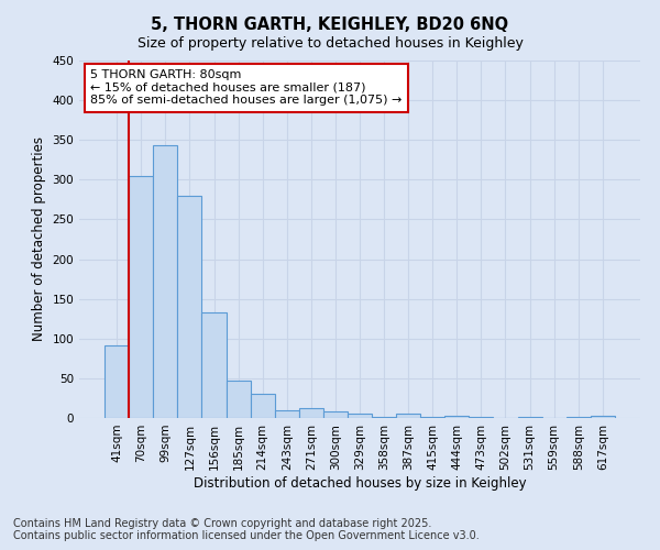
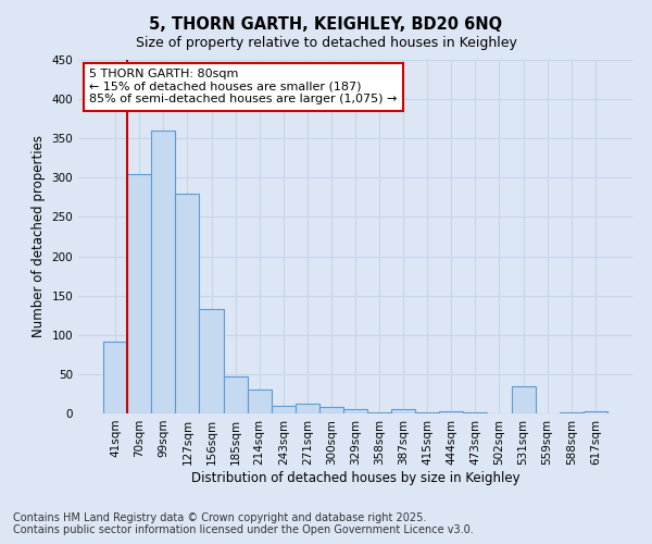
99sqm: 343 -> 360
531sqm: 2 -> 34
